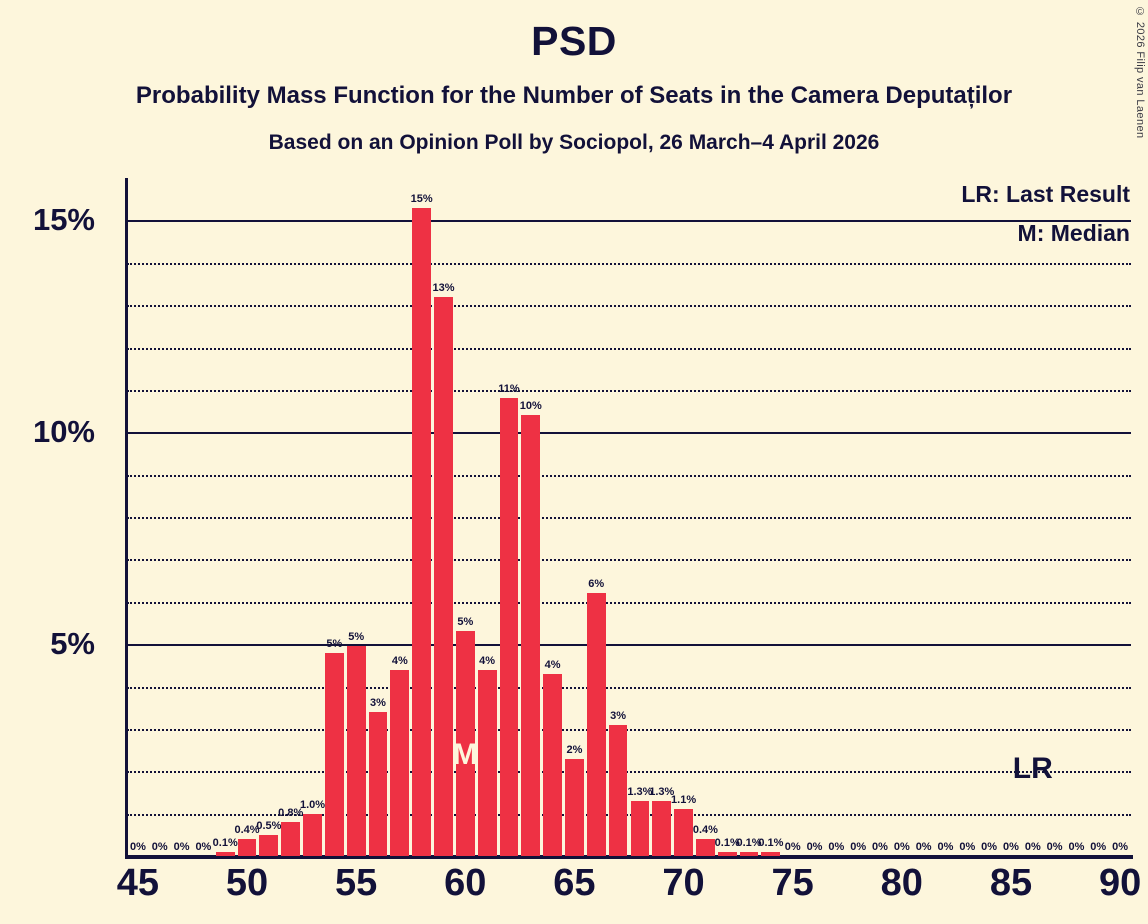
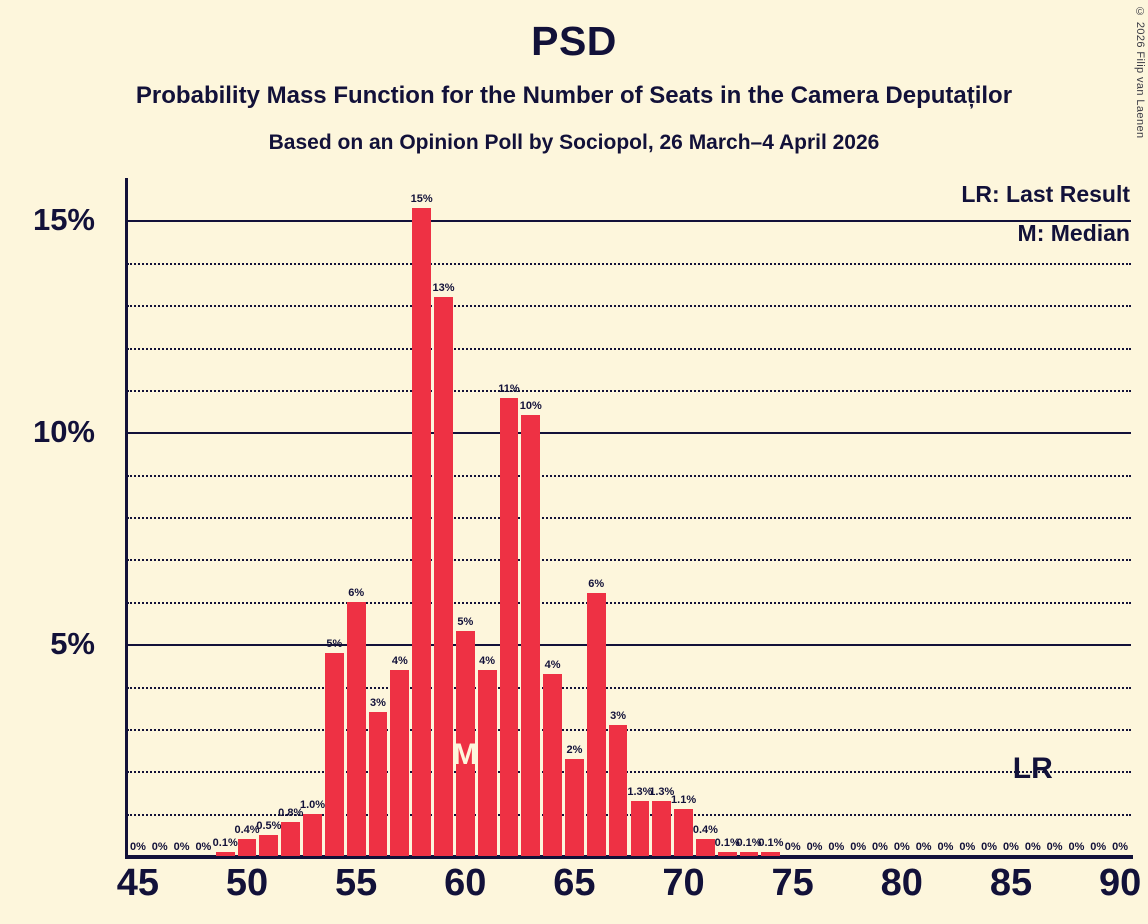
55: 5% -> 6%
